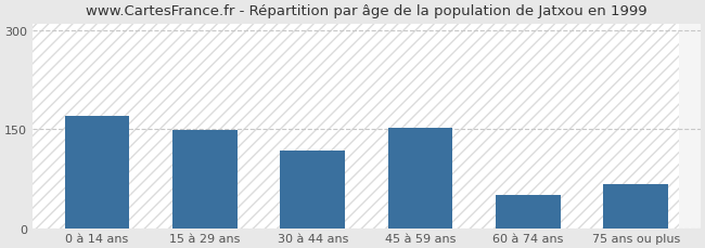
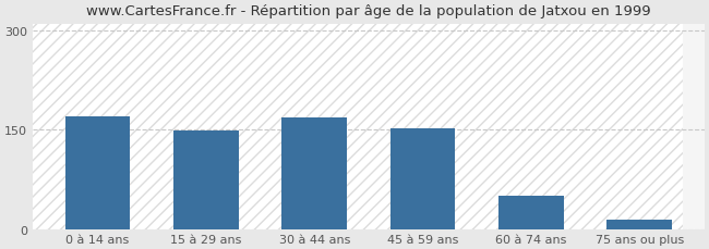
30 à 44 ans: 118 -> 168
75 ans ou plus: 66 -> 15
